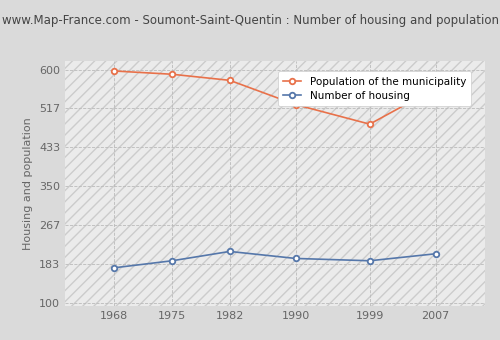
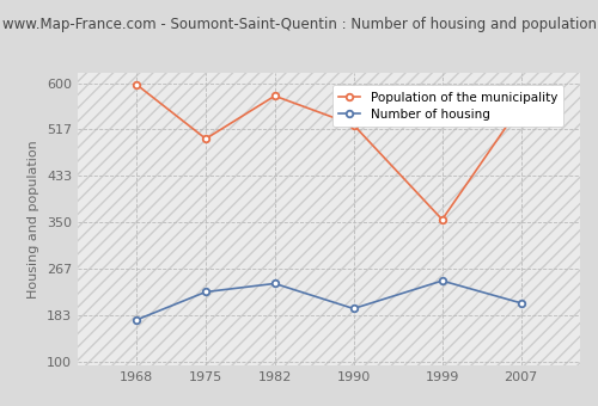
Number of housing/1975: 190 -> 225
Population of the municipality/1975: 590 -> 500
Number of housing/1982: 210 -> 240
Number of housing/1999: 190 -> 245
Population of the municipality/1999: 483 -> 355
